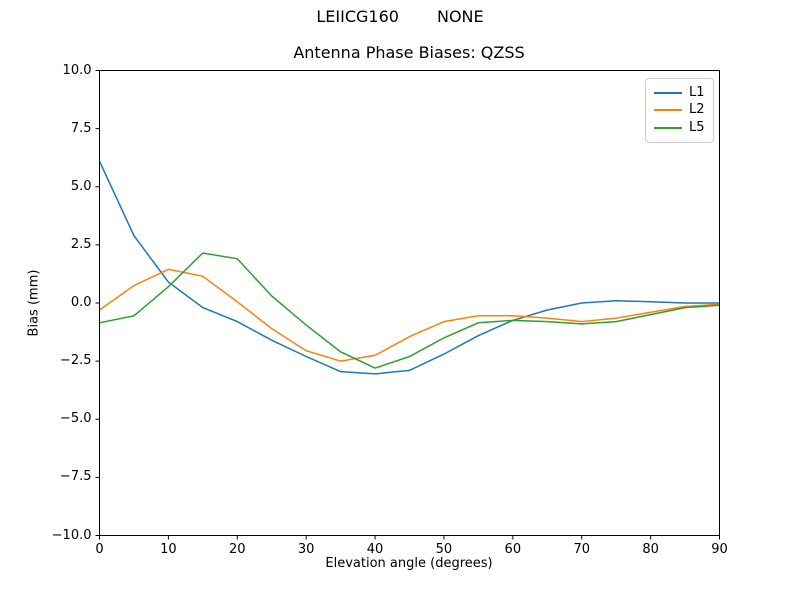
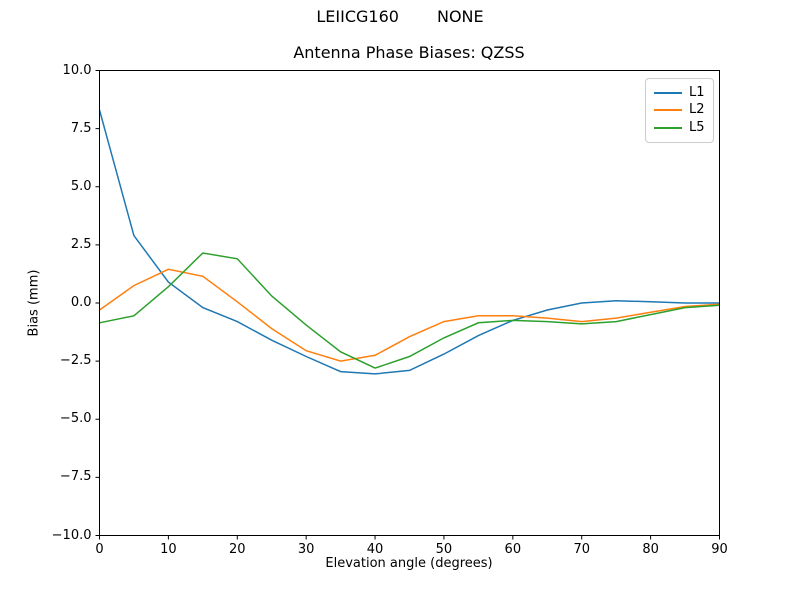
L1/0: 6.1 -> 8.3
